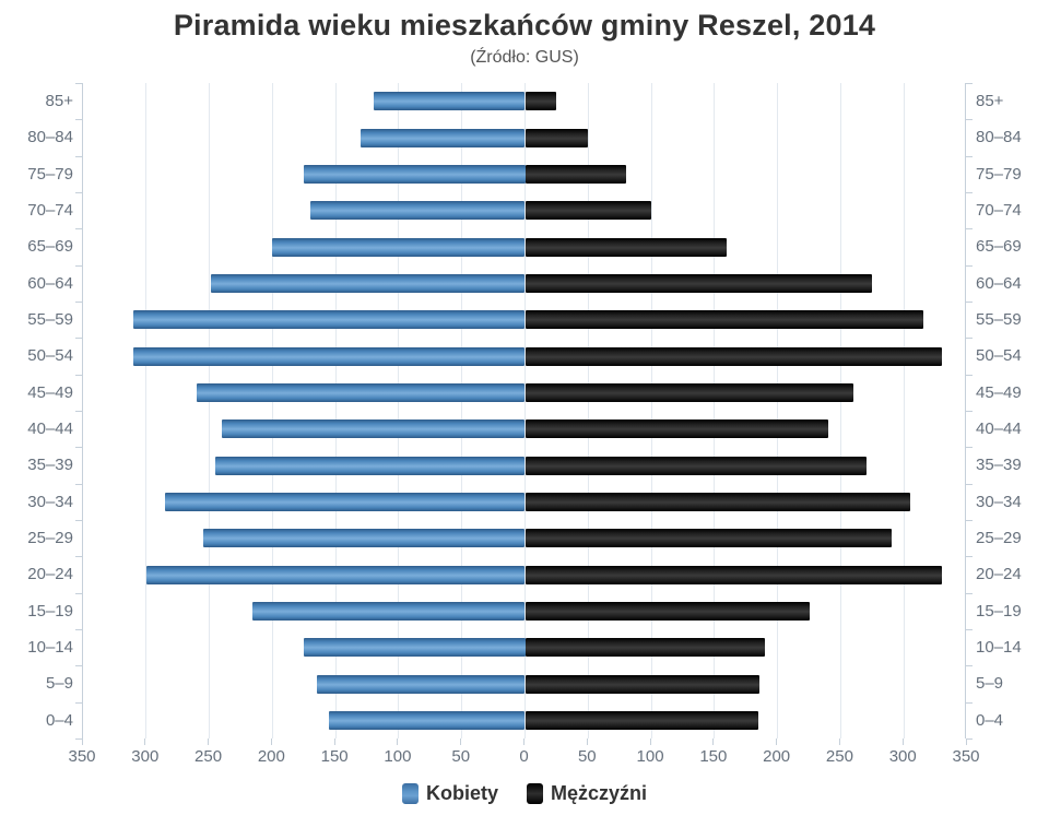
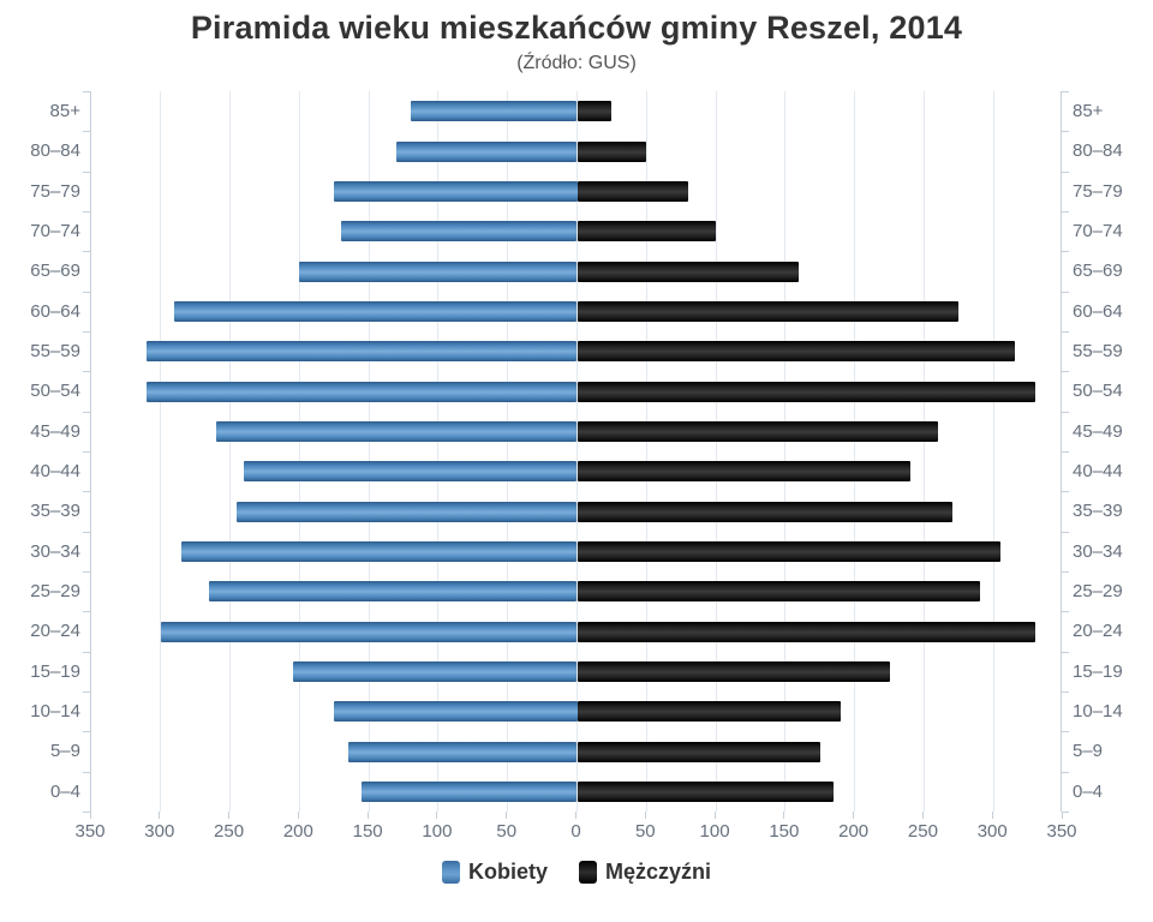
Kobiety/60–64: 249 -> 290
Kobiety/25–29: 255 -> 265
Kobiety/15–19: 216 -> 205
Mężczyźni/5–9: 186 -> 175
